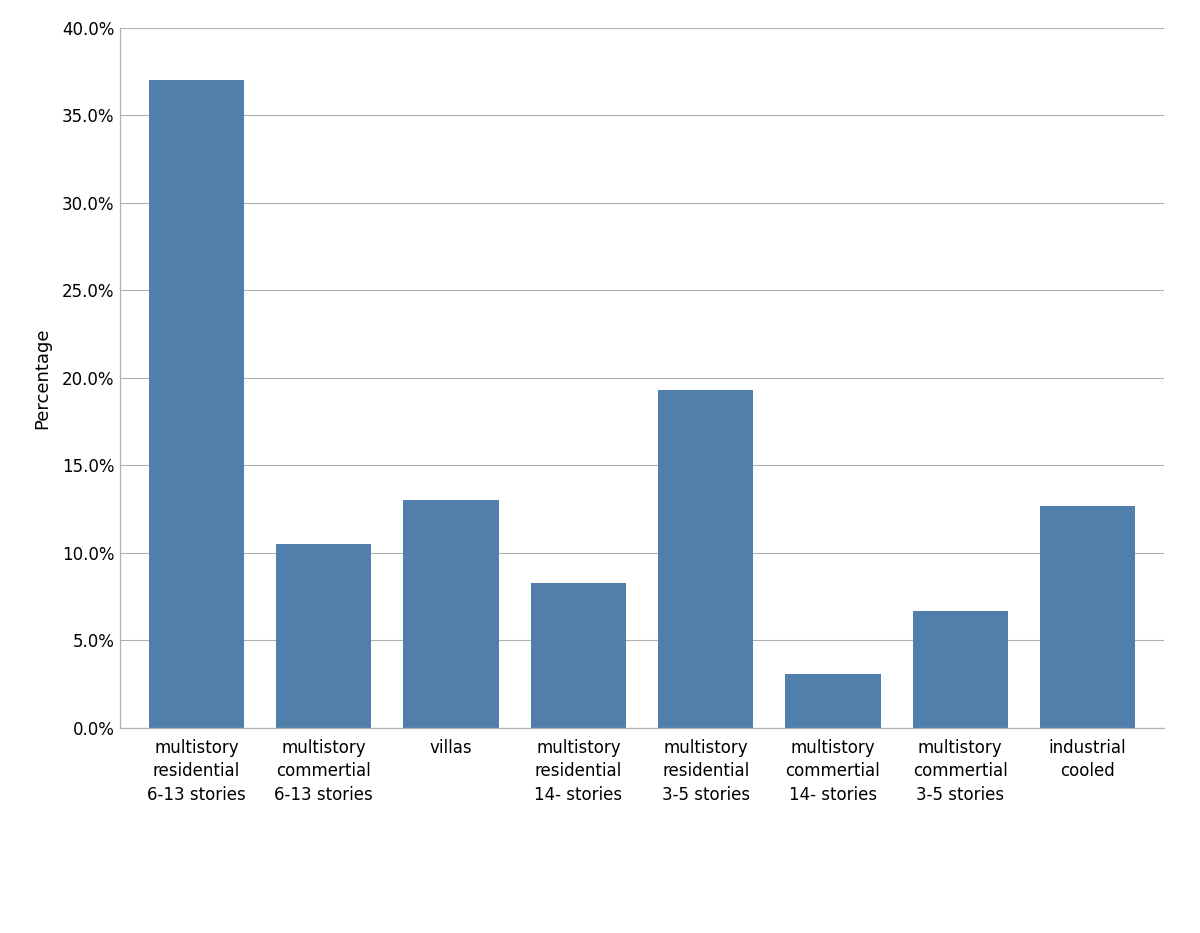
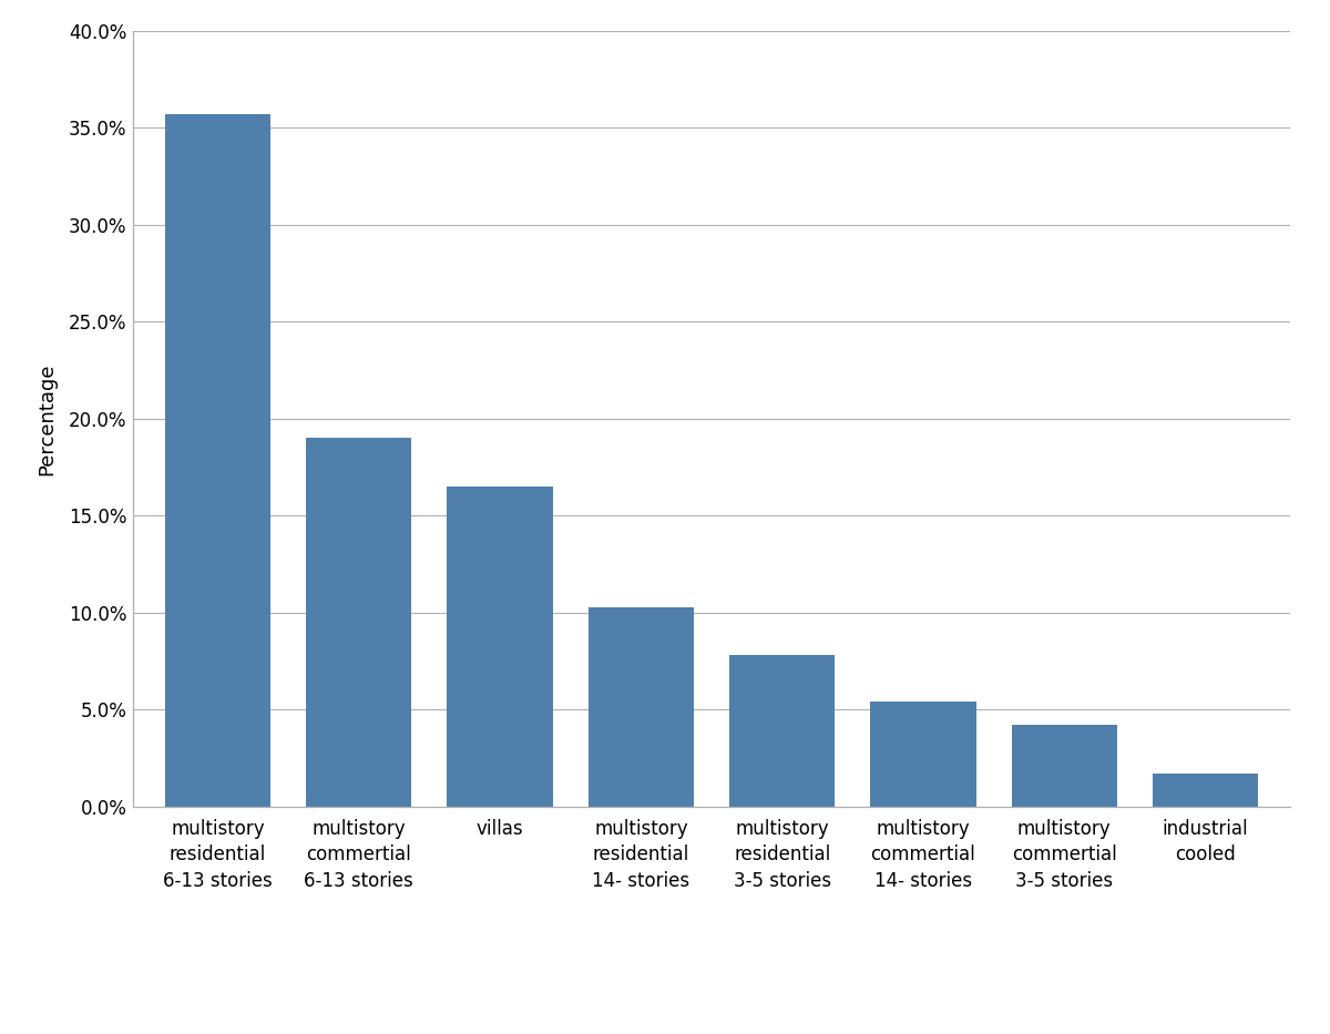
multistory residential 6-13 stories: 37.0% -> 35.7%
multistory commertial 6-13 stories: 10.5% -> 19.0%
villas: 13.0% -> 16.5%
multistory residential 14- stories: 8.3% -> 10.3%
multistory residential 3-5 stories: 19.3% -> 7.8%
multistory commertial 14- stories: 3.1% -> 5.4%
multistory commertial 3-5 stories: 6.7% -> 4.2%
industrial cooled: 12.7% -> 1.7%
